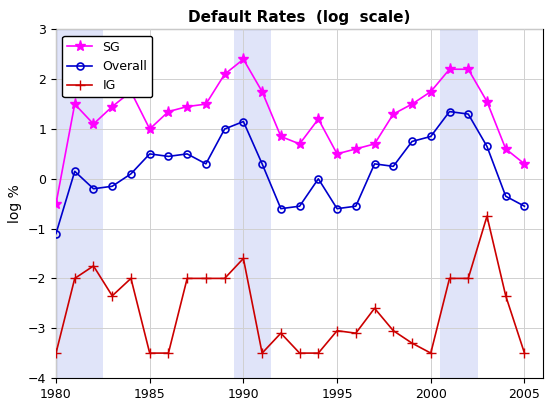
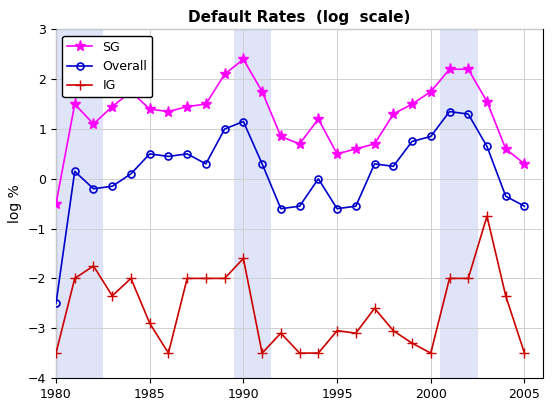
Overall/1980: -1.10 -> -2.50
SG/1985: 1.00 -> 1.40
IG/1985: -3.50 -> -2.90
